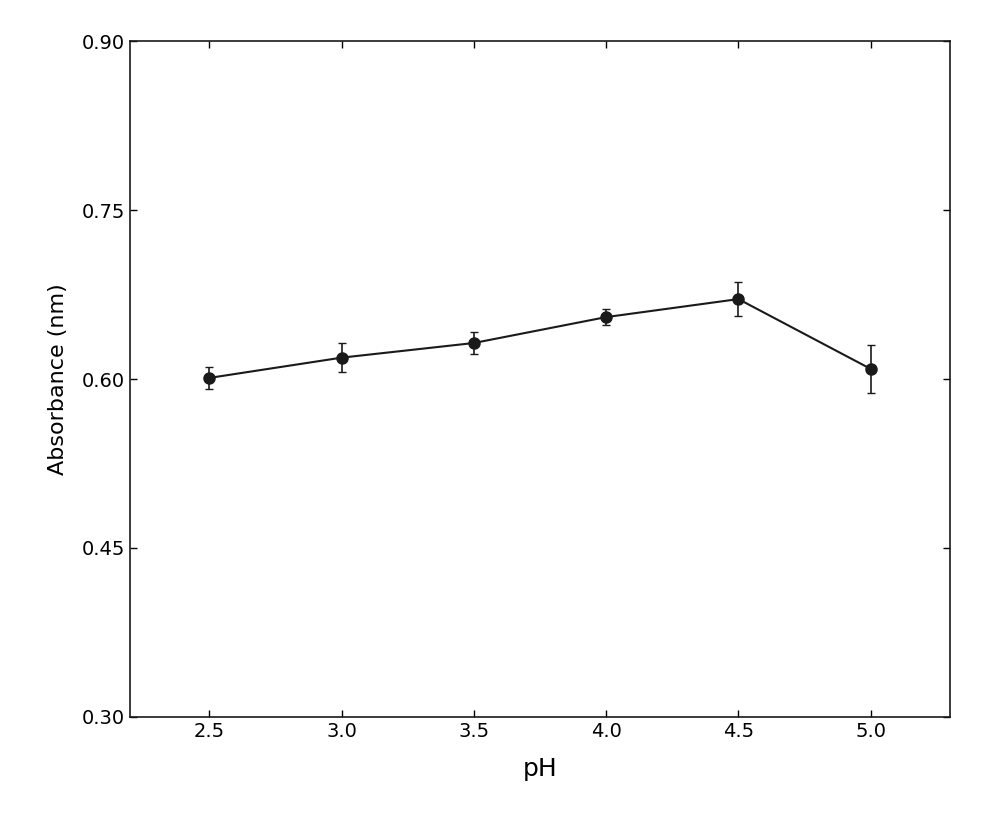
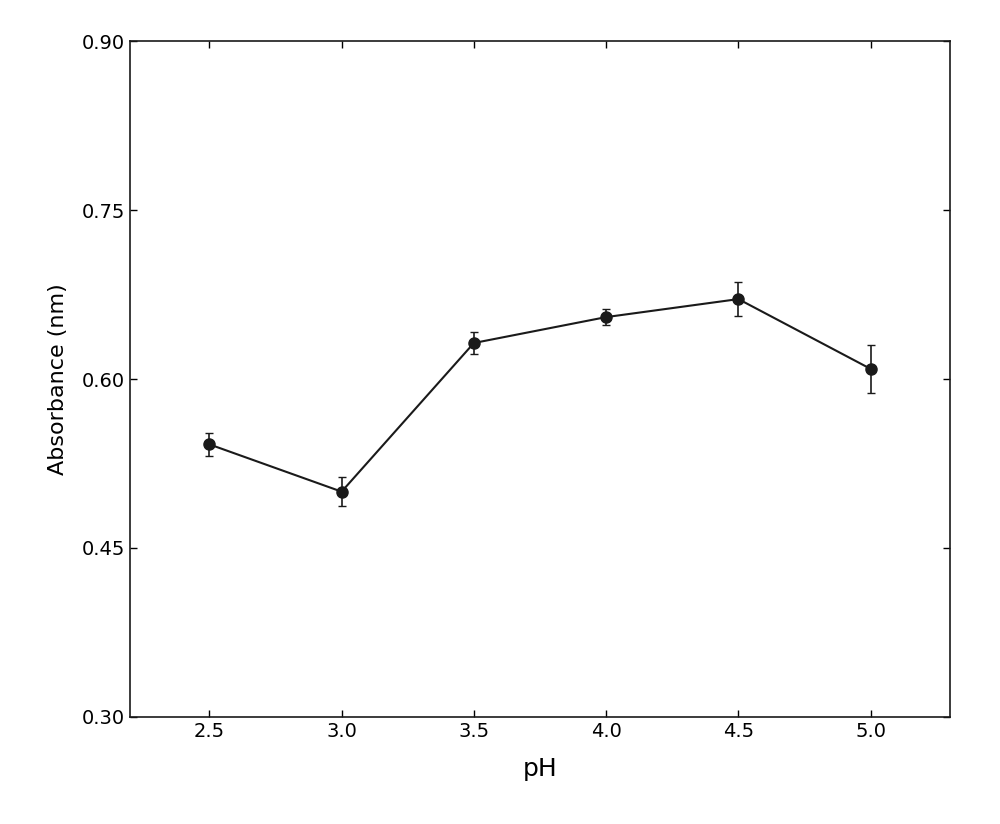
2.5: 0.601 -> 0.542
3.0: 0.619 -> 0.500
